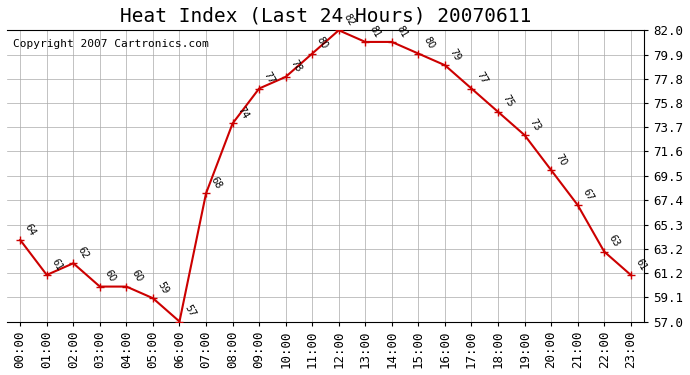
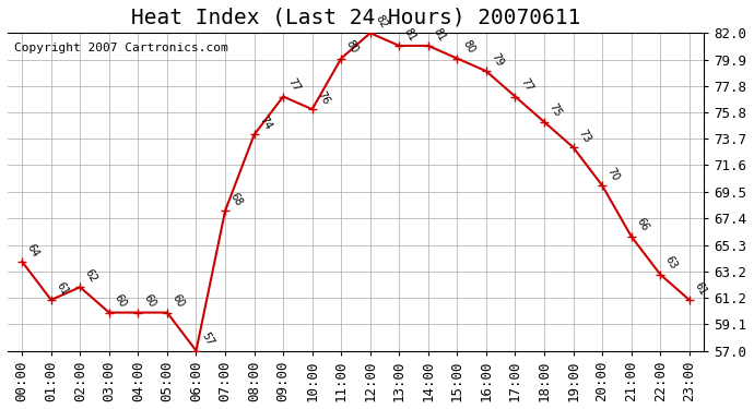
05:00: 59 -> 60
10:00: 78 -> 76
21:00: 67 -> 66
